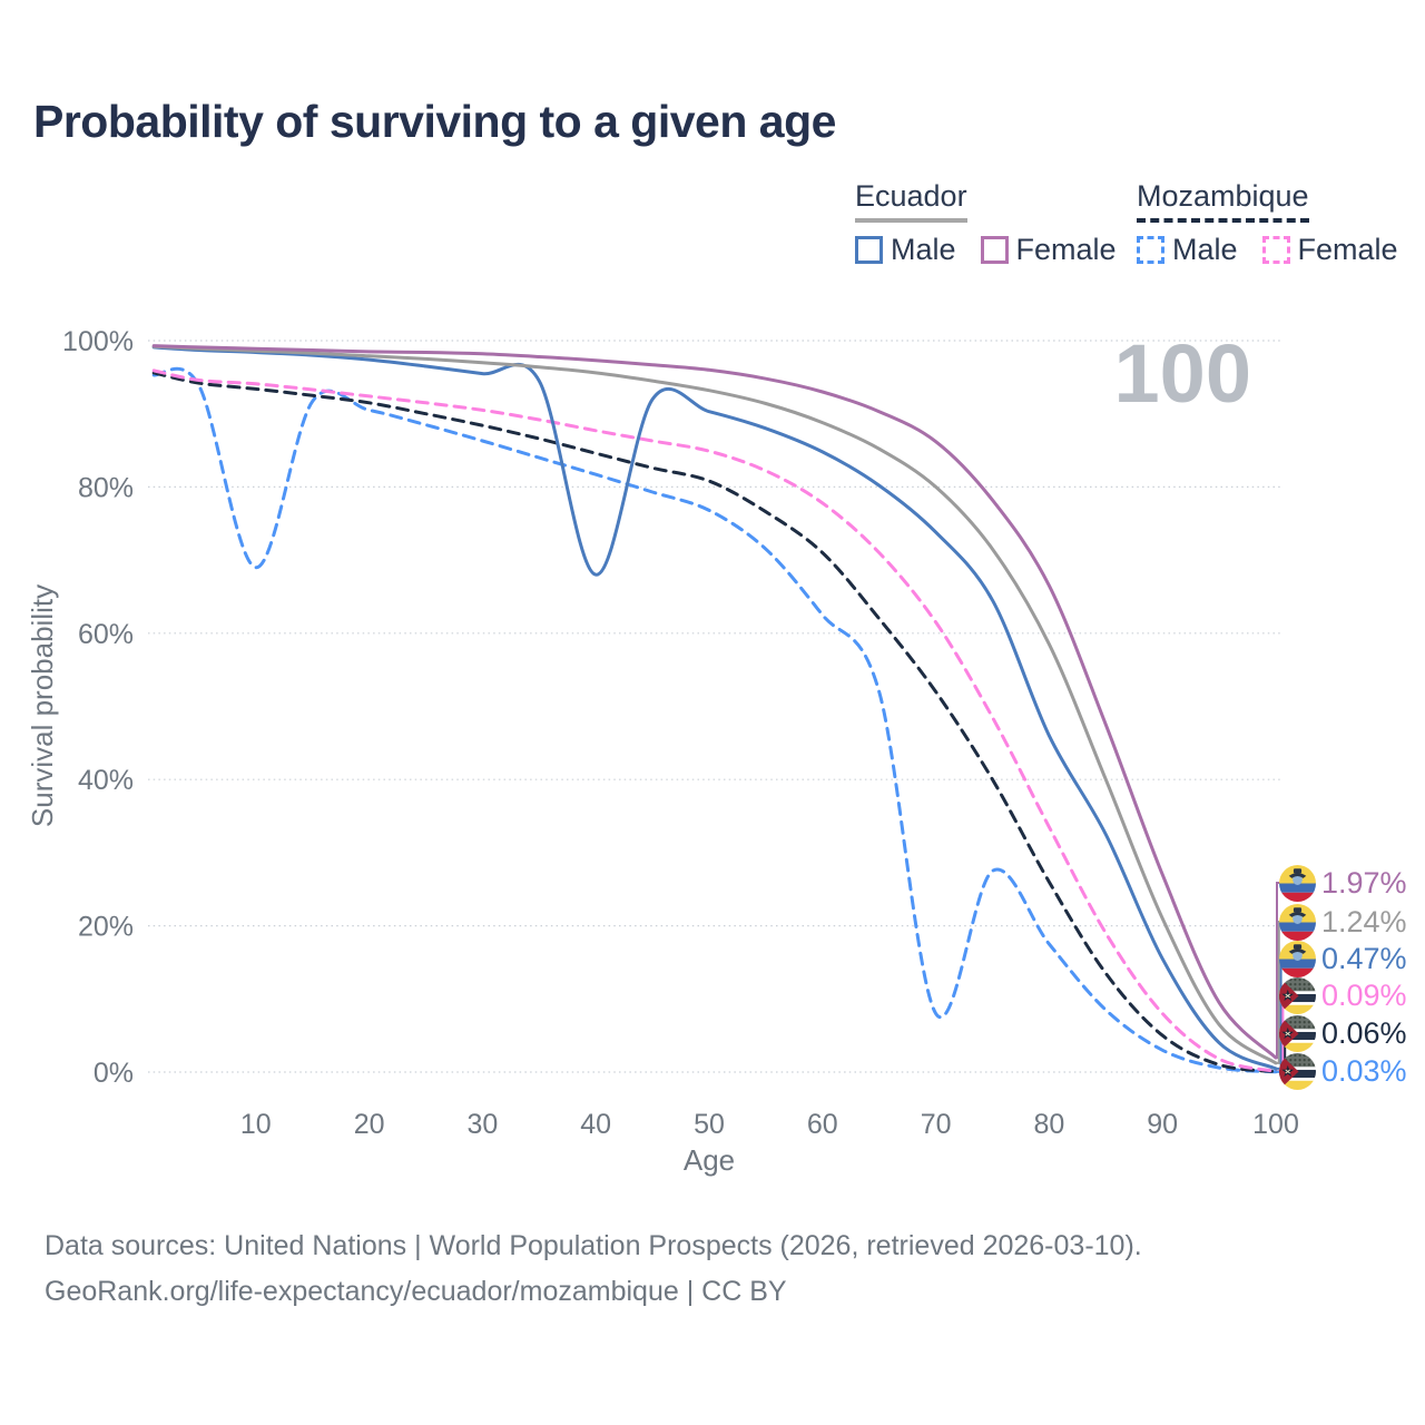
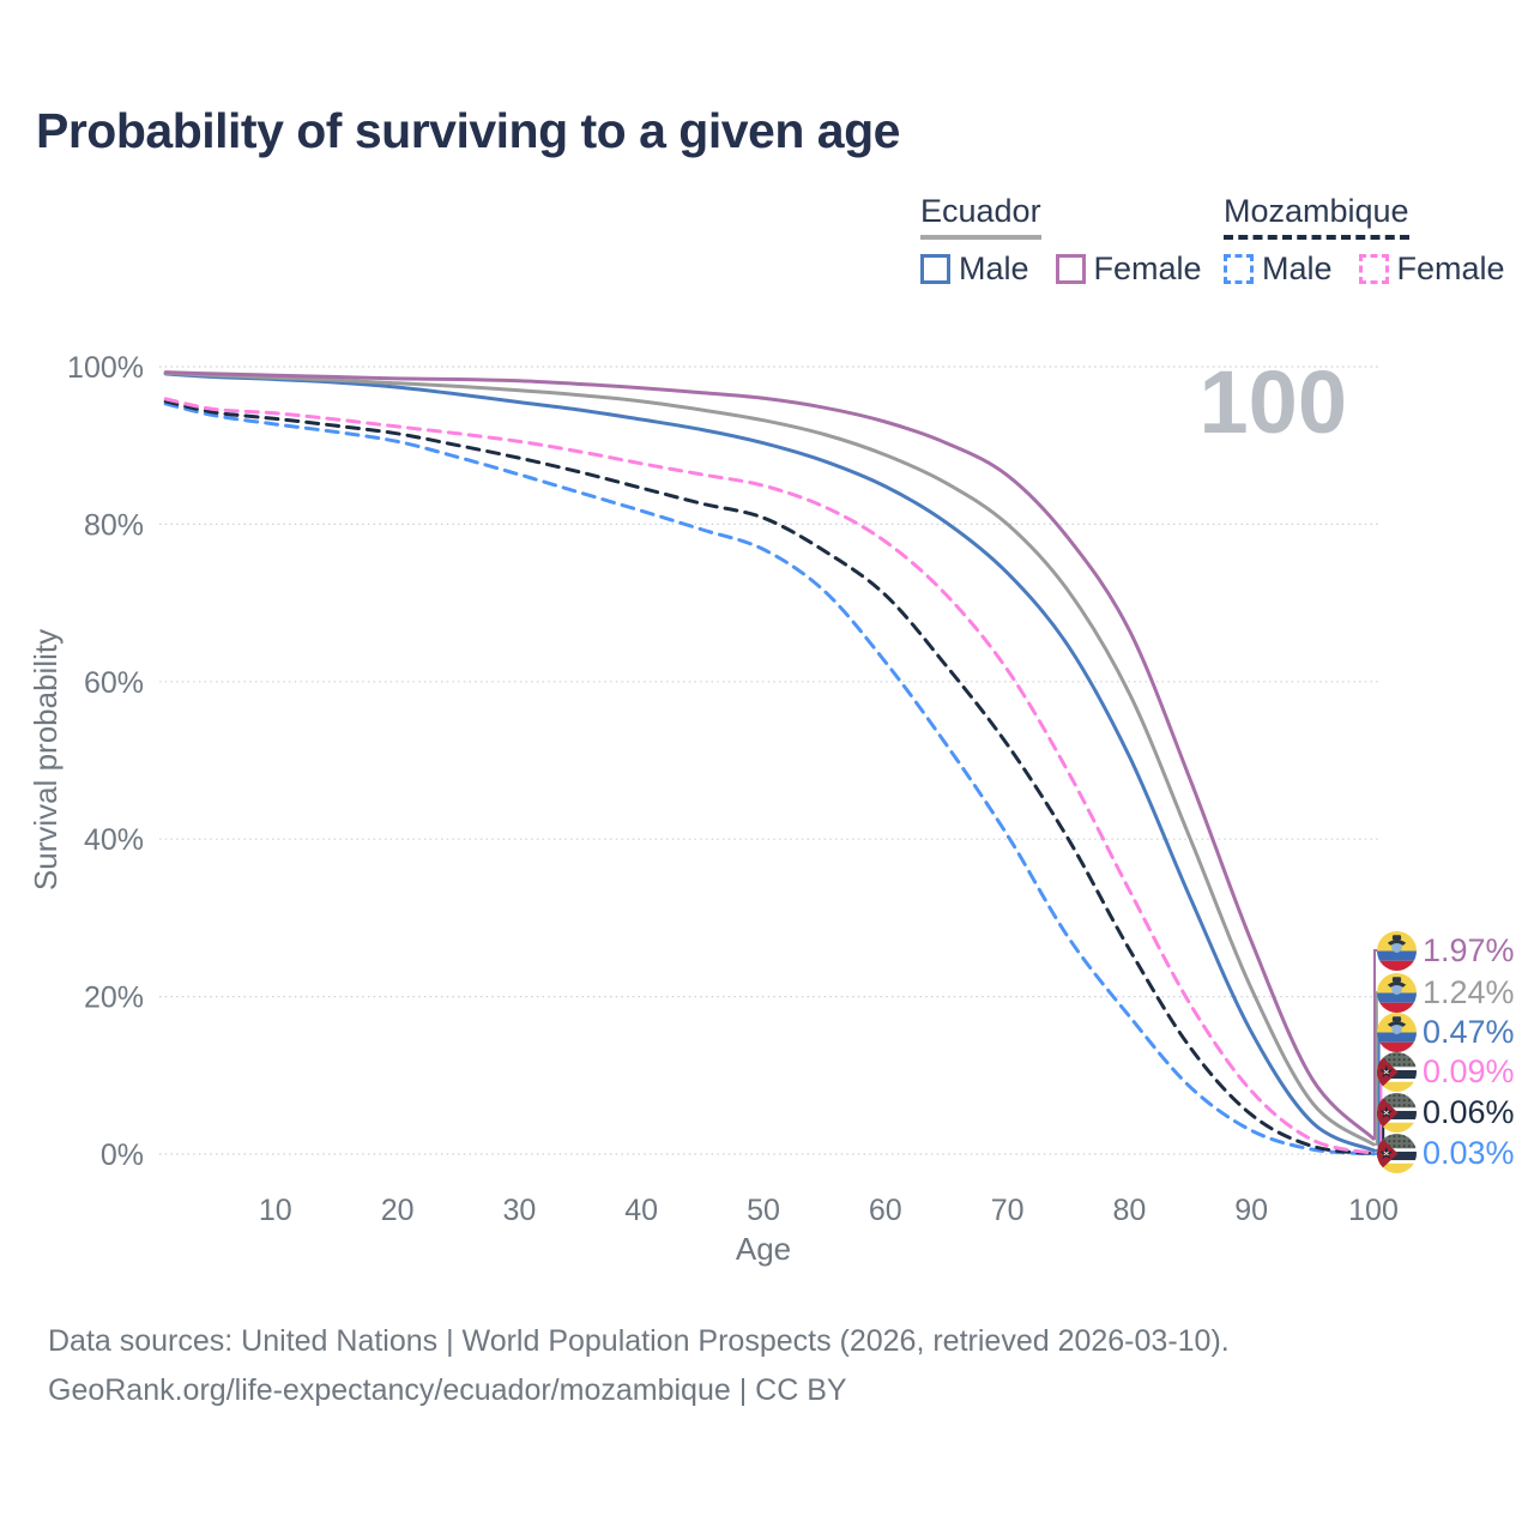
Mozambique Male/10: 69% -> 93%
Ecuador Male/40: 68% -> 93%
Mozambique Male/70: 8% -> 40%
Ecuador Male/80: 46% -> 50%
